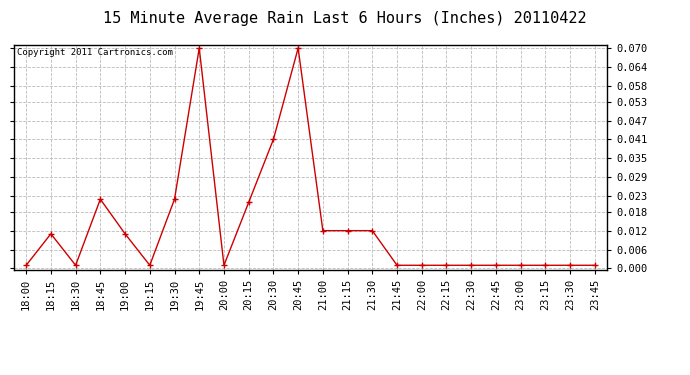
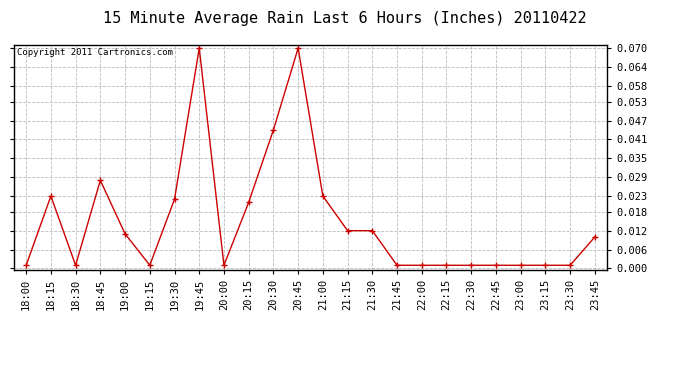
18:15: 0.011 -> 0.023
18:45: 0.022 -> 0.028
20:30: 0.041 -> 0.044
21:00: 0.012 -> 0.023
23:45: 0.001 -> 0.010
